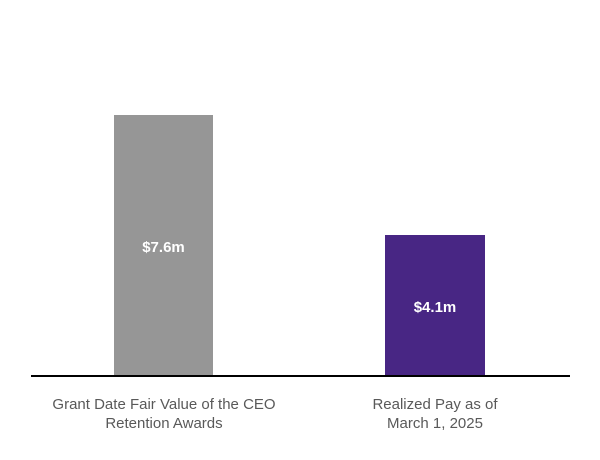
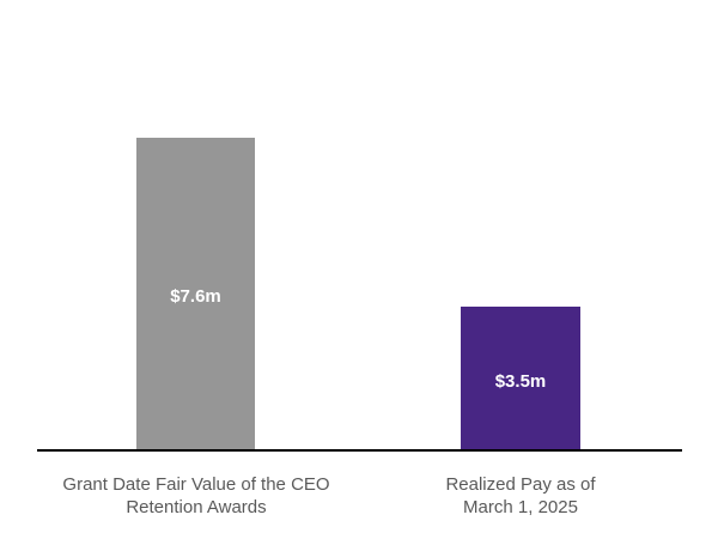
Realized Pay as of March 1, 2025: $4.1m -> $3.5m
